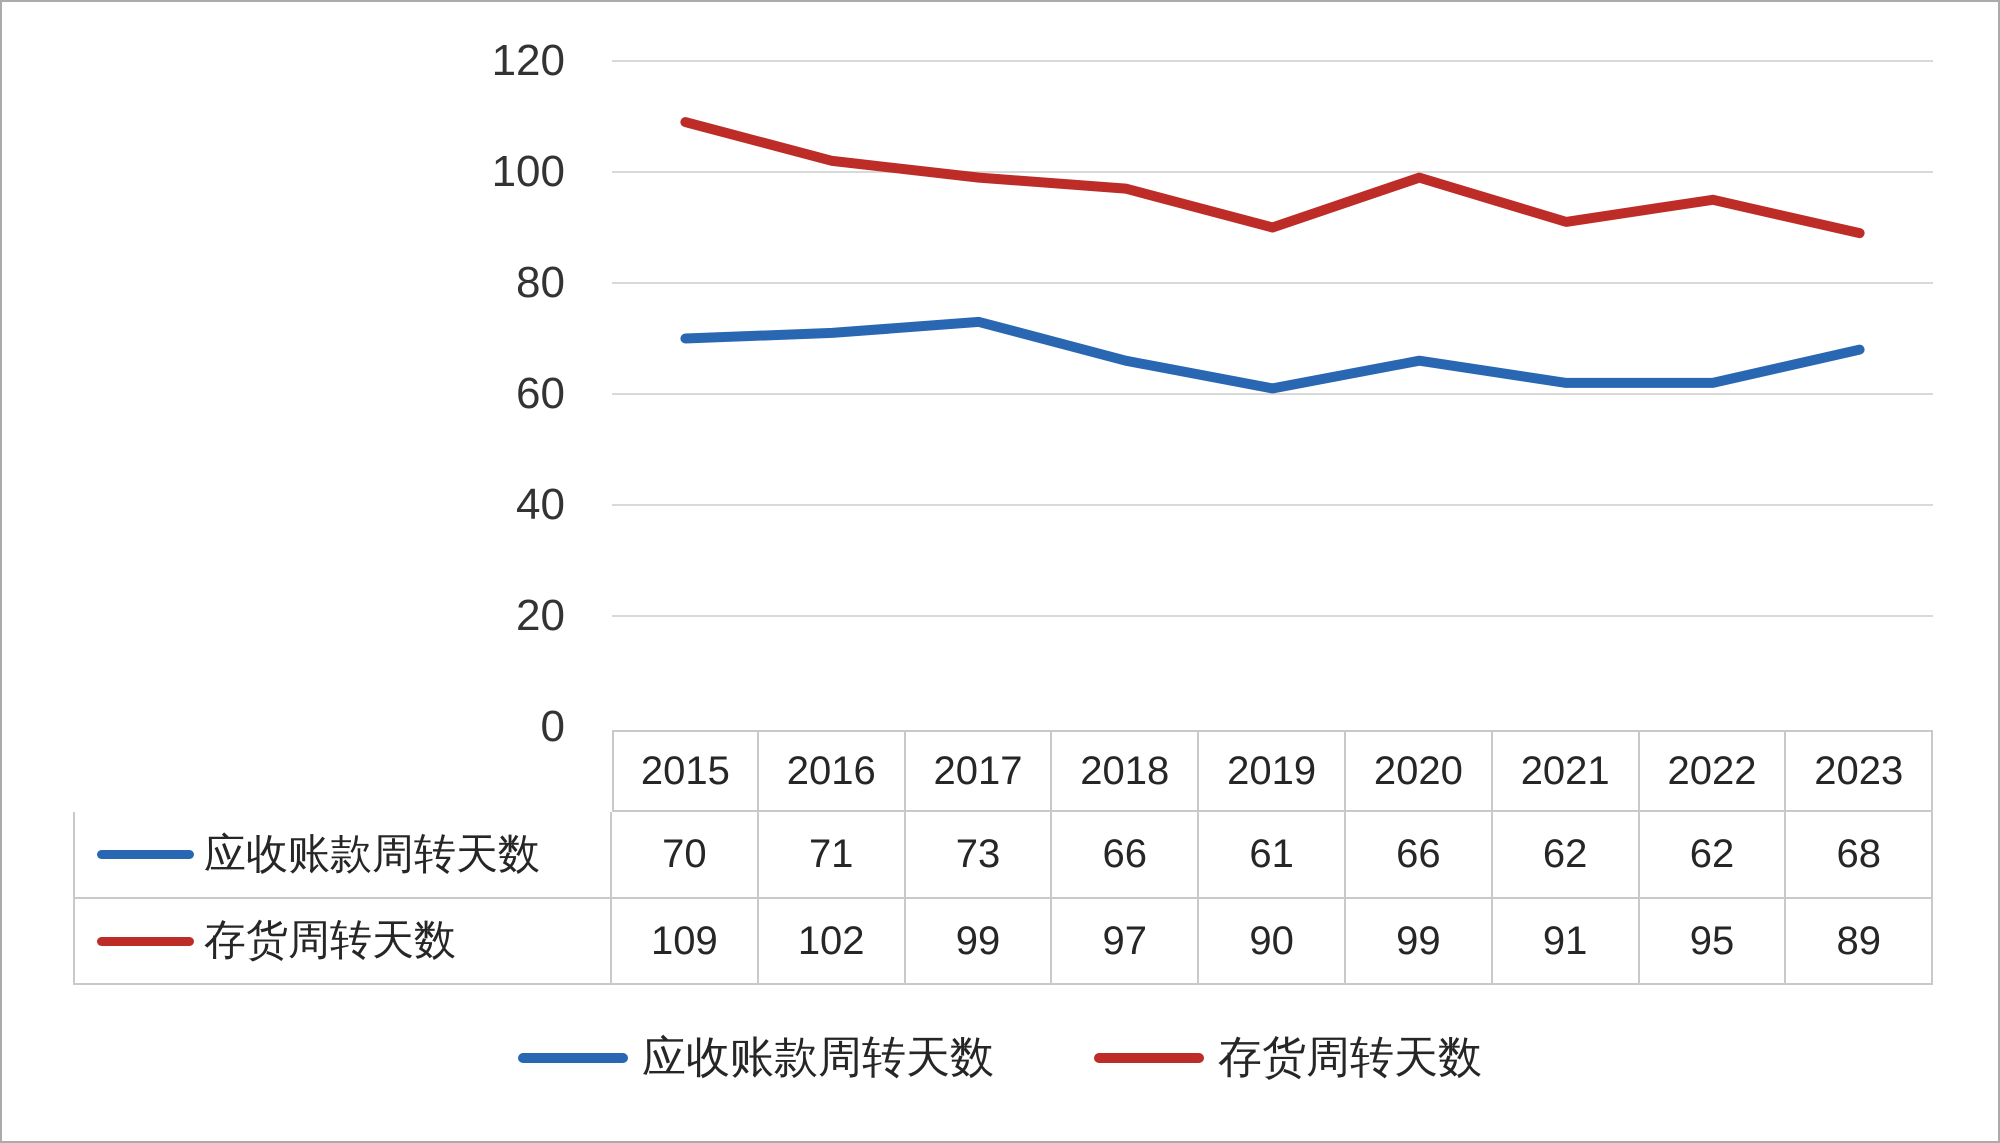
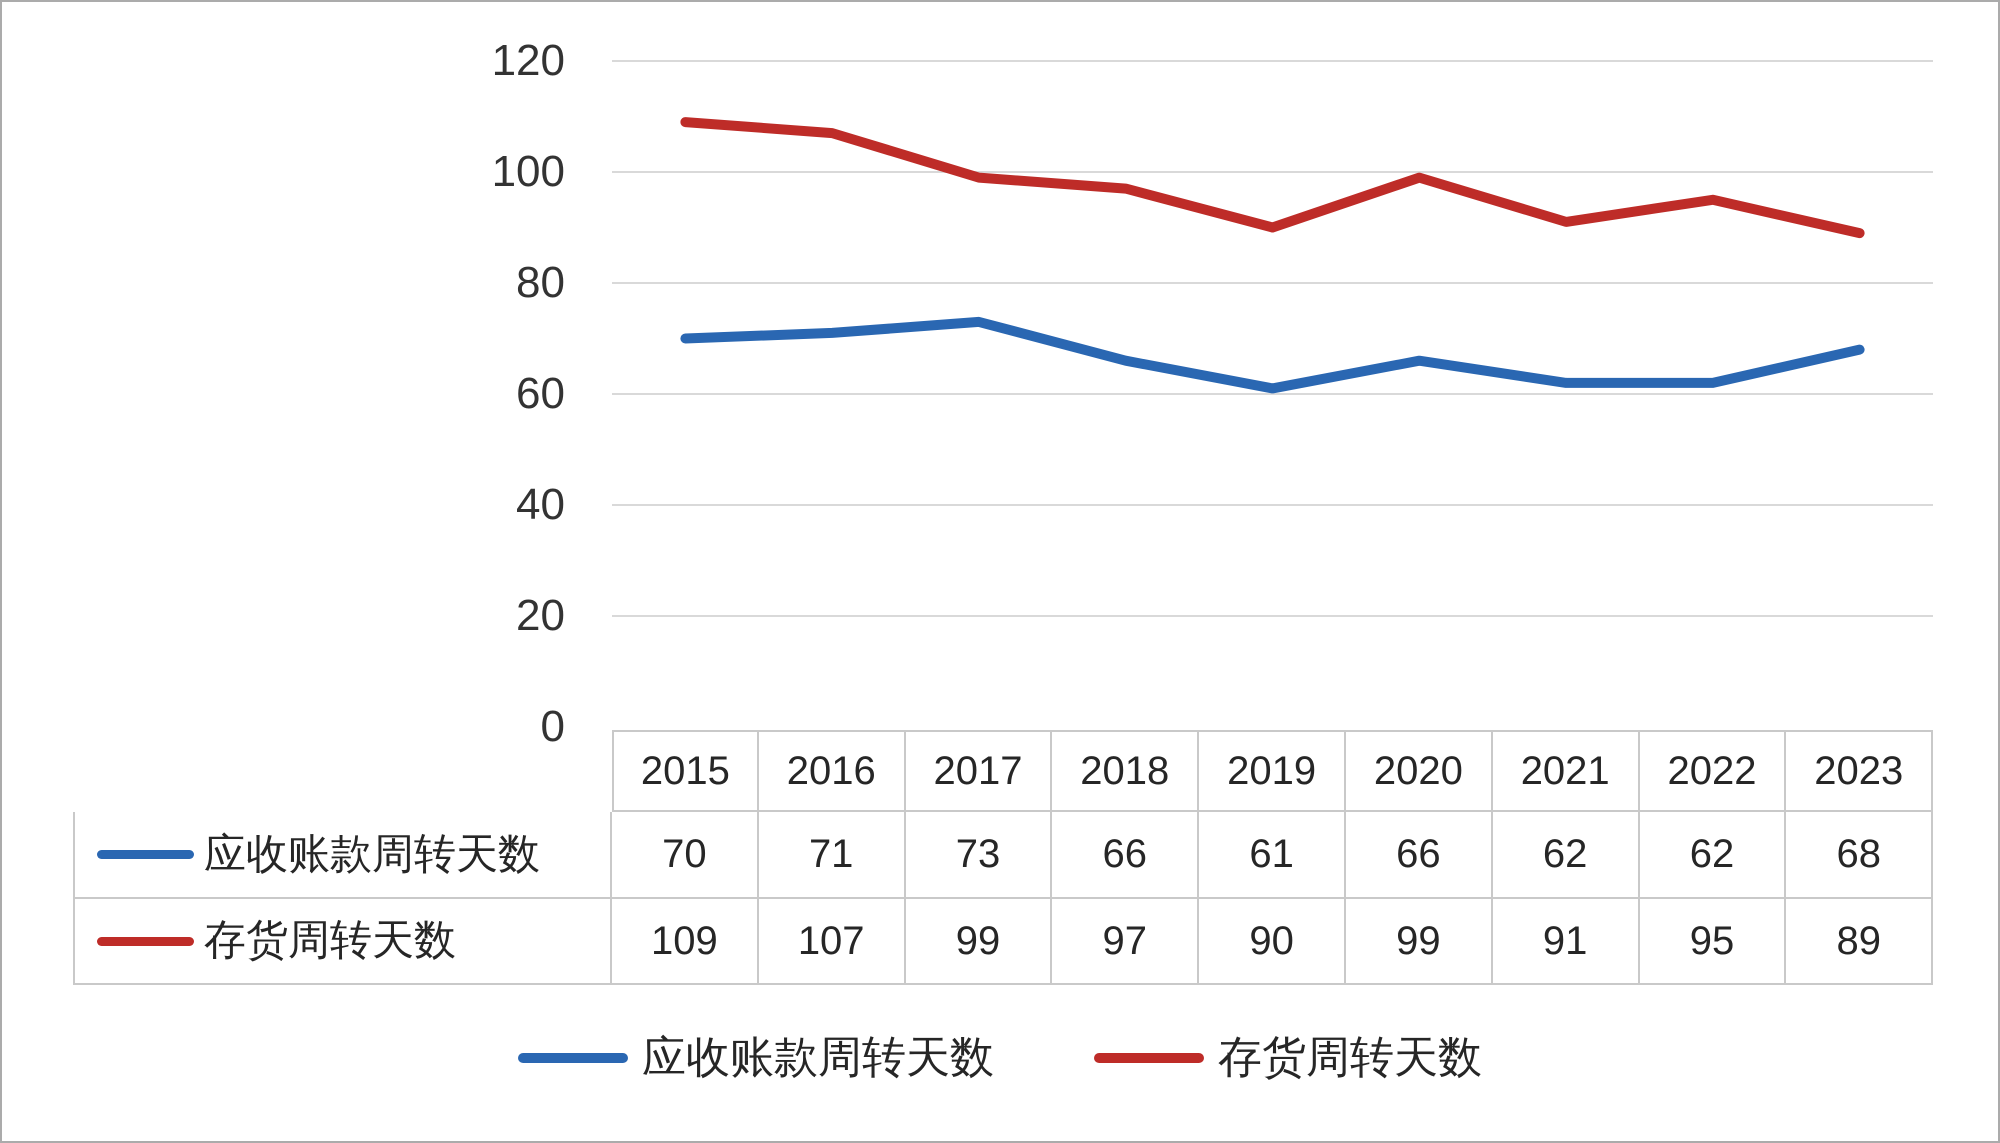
存货周转天数/2016: 102 -> 107
